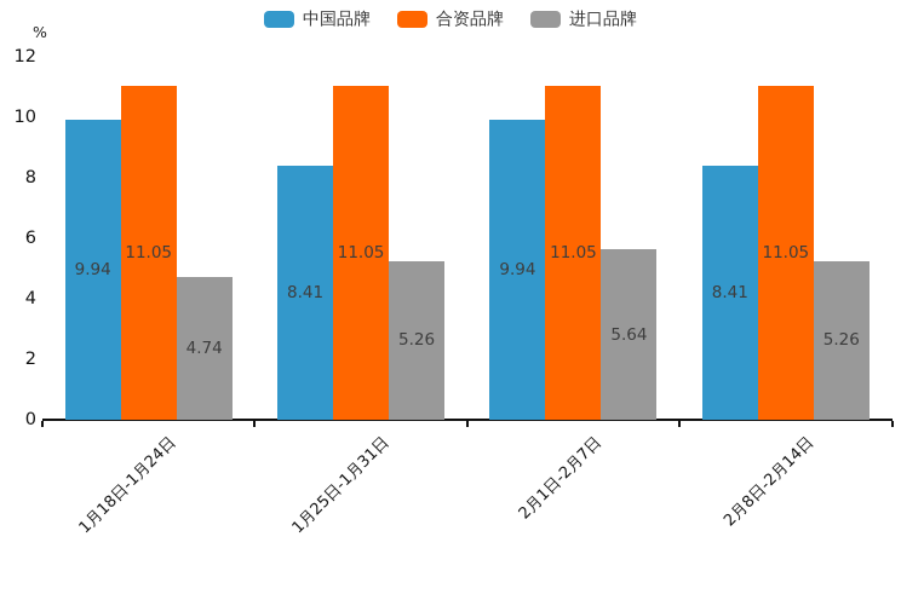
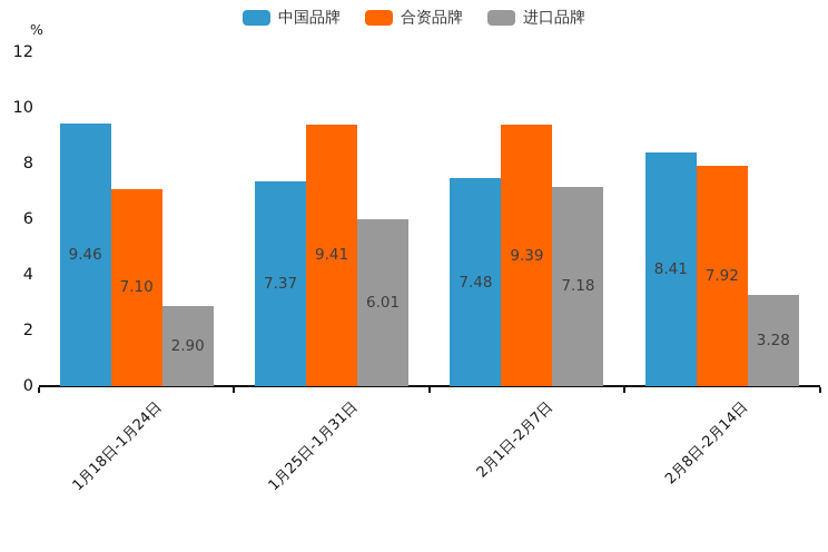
中国品牌/1月18日-1月24日: 9.94 -> 9.46
合资品牌/1月18日-1月24日: 11.05 -> 7.10
进口品牌/1月18日-1月24日: 4.74 -> 2.90
中国品牌/1月25日-1月31日: 8.41 -> 7.37
合资品牌/1月25日-1月31日: 11.05 -> 9.41
进口品牌/1月25日-1月31日: 5.26 -> 6.01
中国品牌/2月1日-2月7日: 9.94 -> 7.48
合资品牌/2月1日-2月7日: 11.05 -> 9.39
进口品牌/2月1日-2月7日: 5.64 -> 7.18
合资品牌/2月8日-2月14日: 11.05 -> 7.92
进口品牌/2月8日-2月14日: 5.26 -> 3.28
